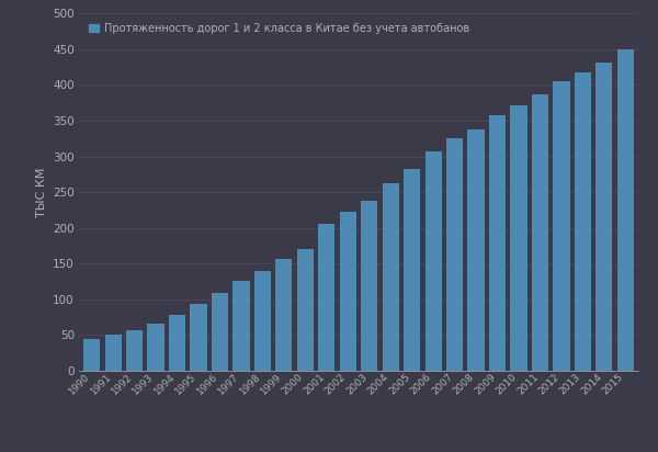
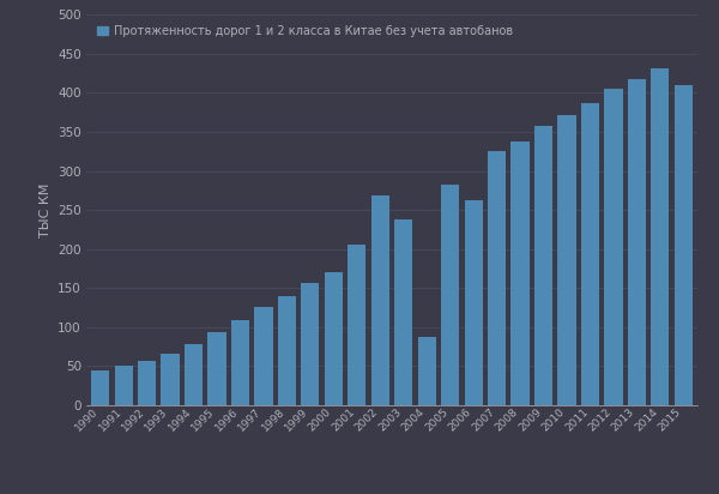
2002: 222 -> 268
2004: 262 -> 88
2006: 307 -> 262
2015: 450 -> 410
